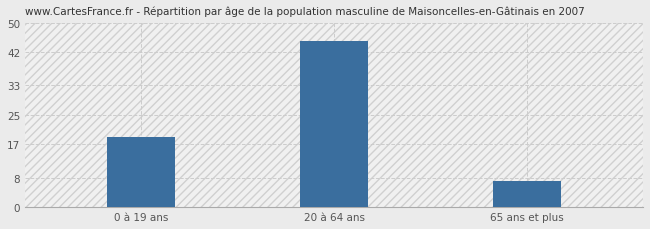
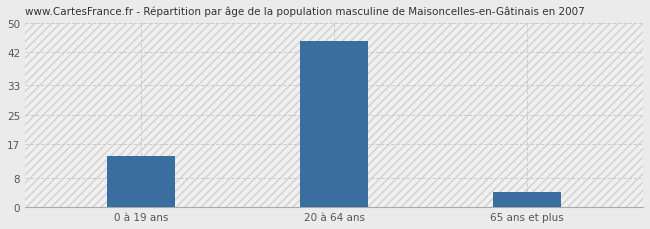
0 à 19 ans: 19 -> 14
65 ans et plus: 7 -> 4
